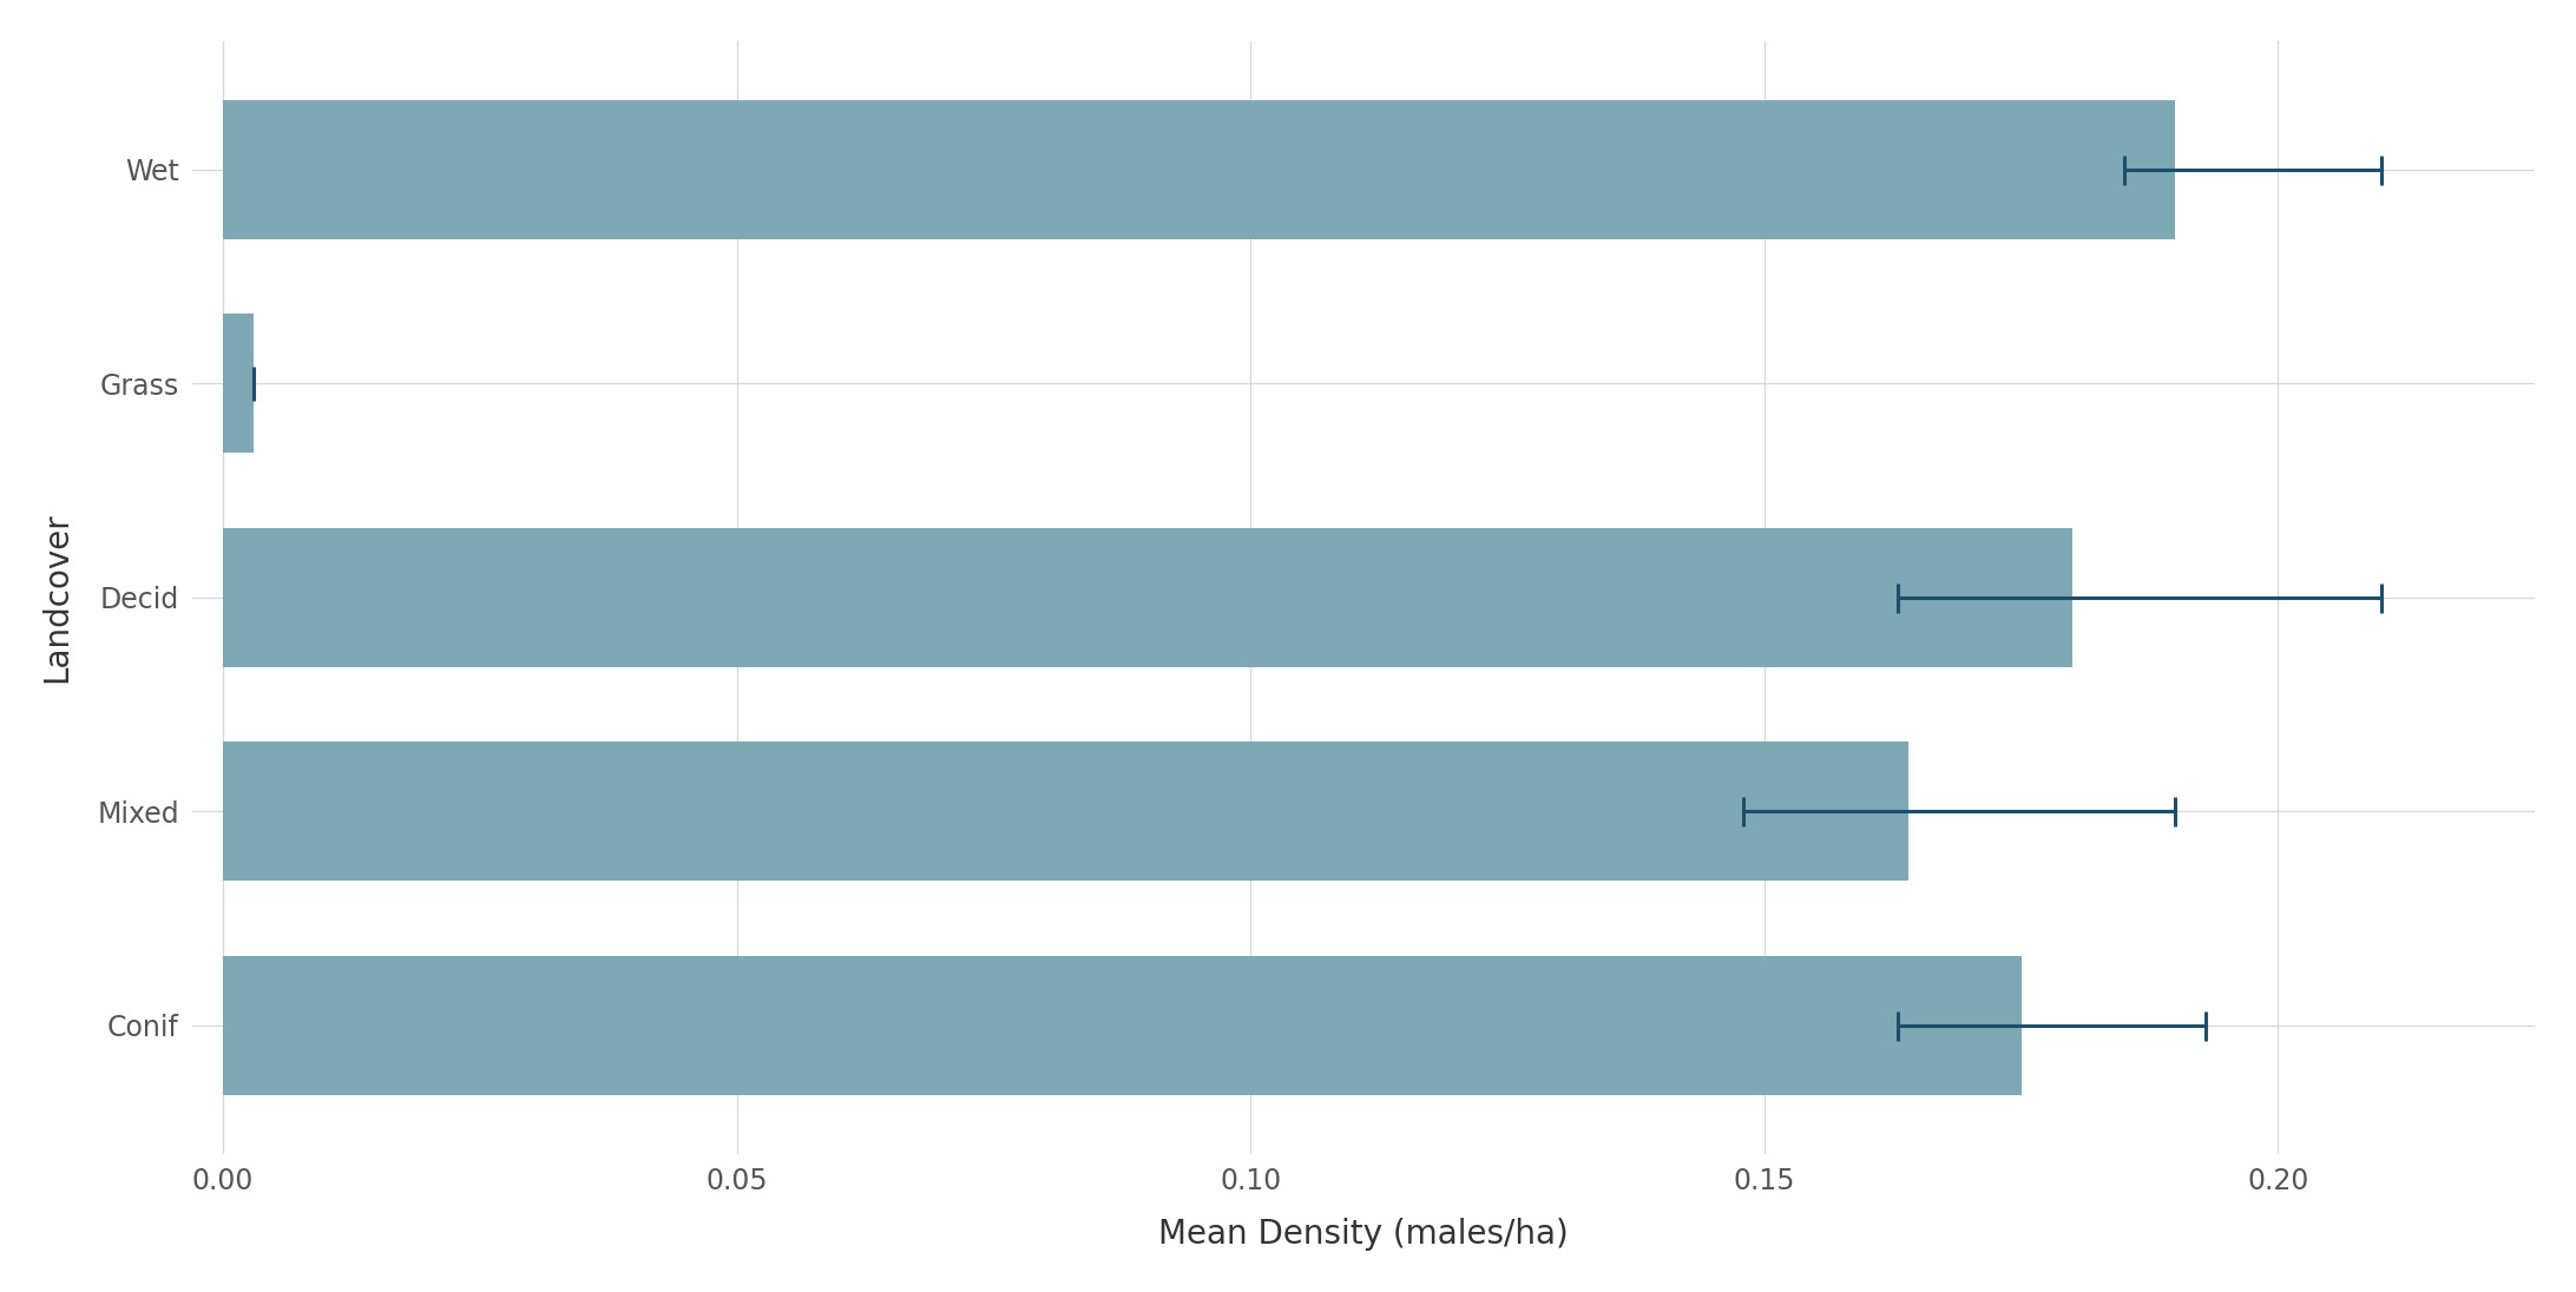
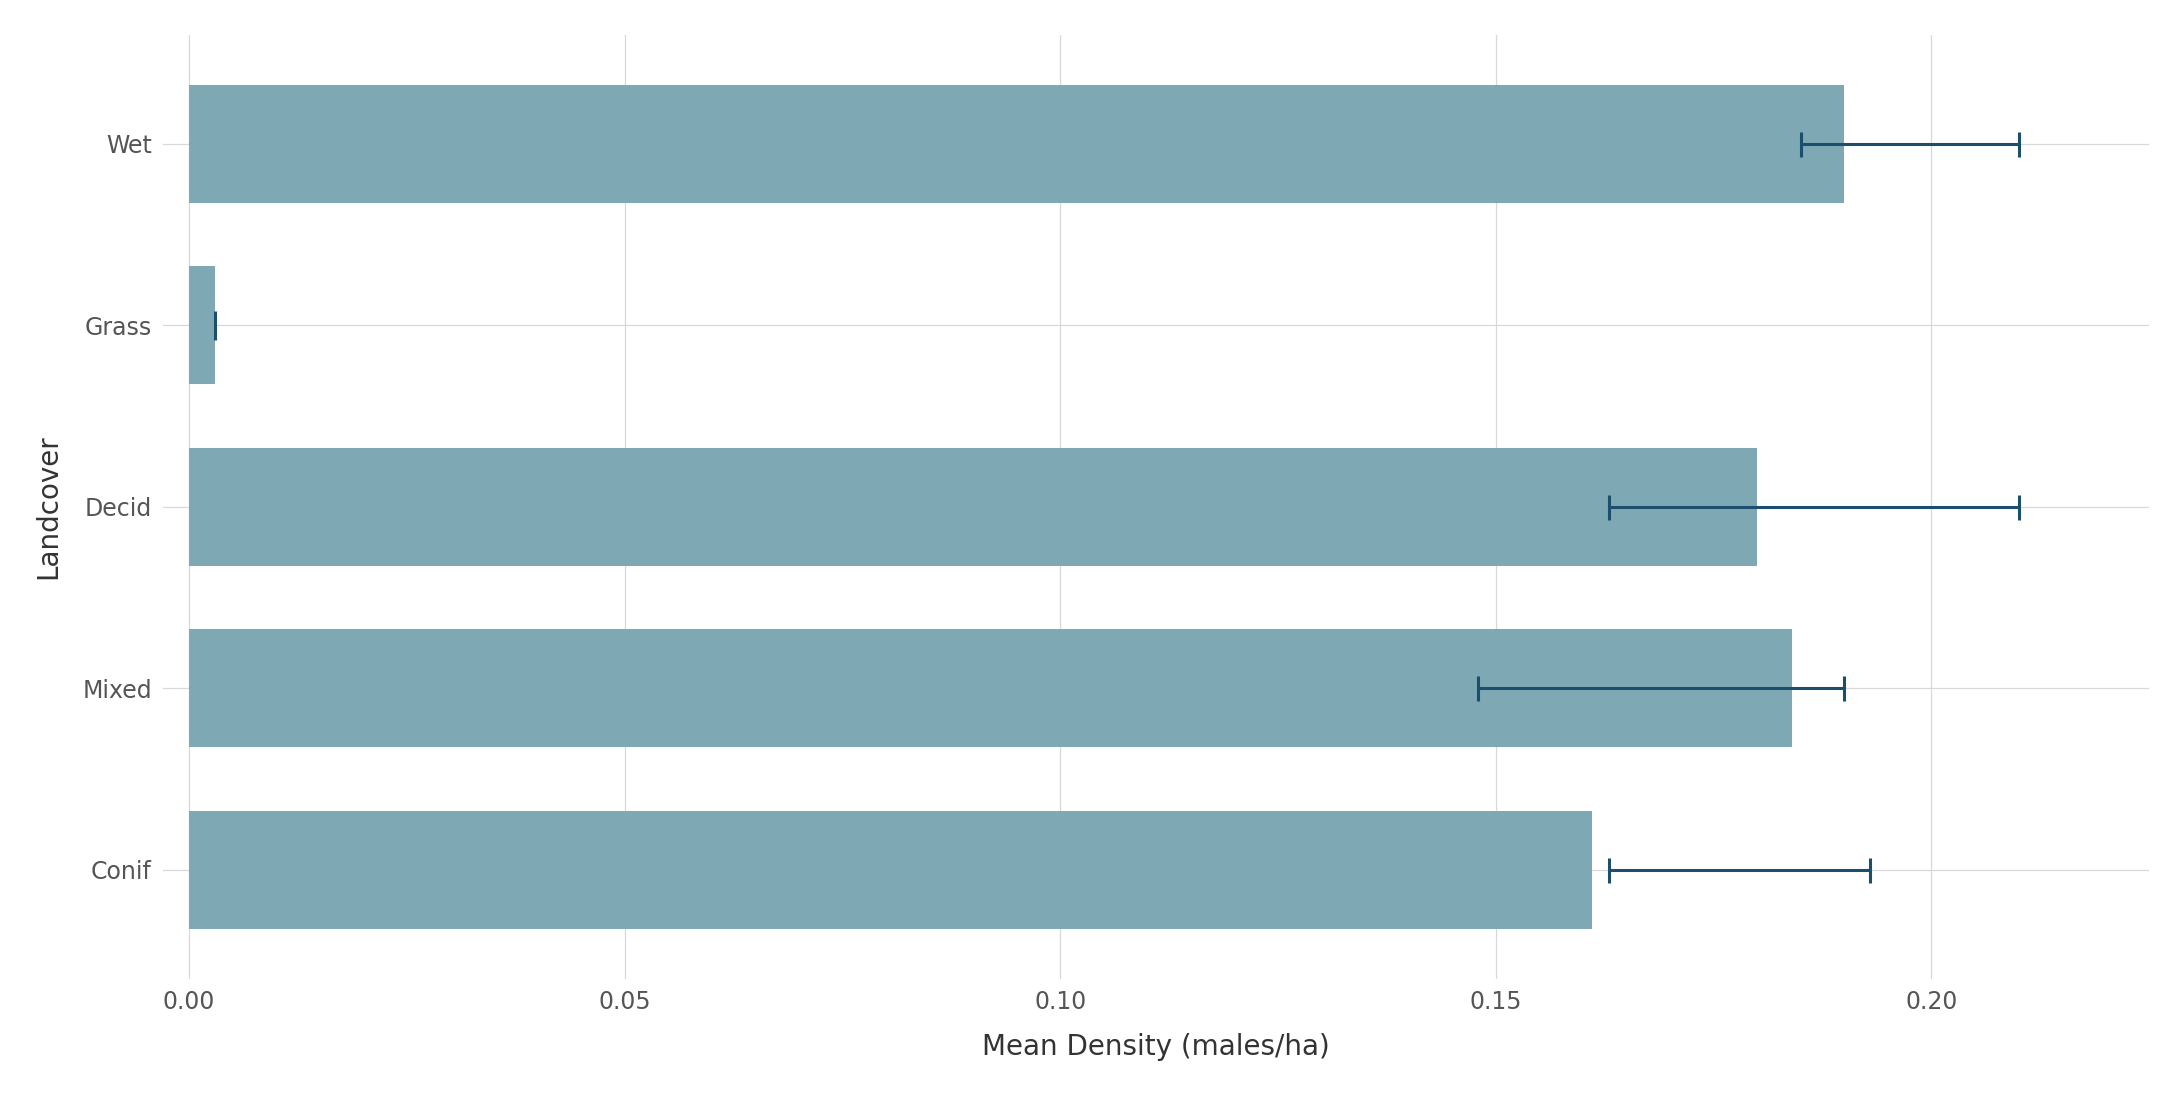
Mixed: 0.164 -> 0.184
Conif: 0.175 -> 0.161
